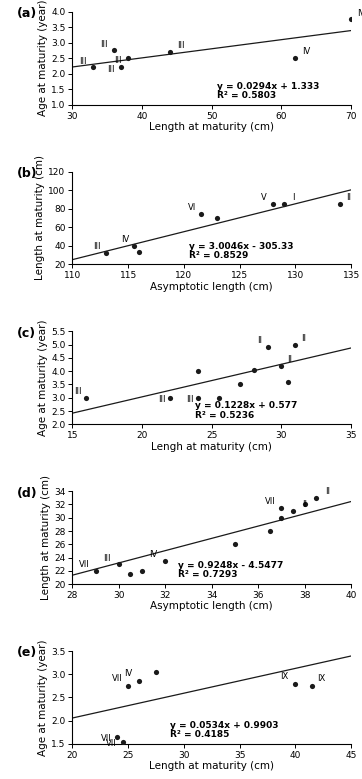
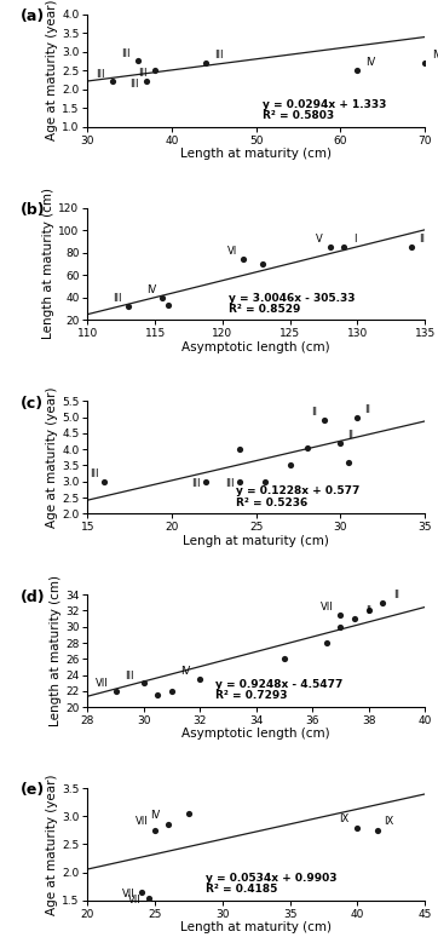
70: 3.75 -> 2.70
